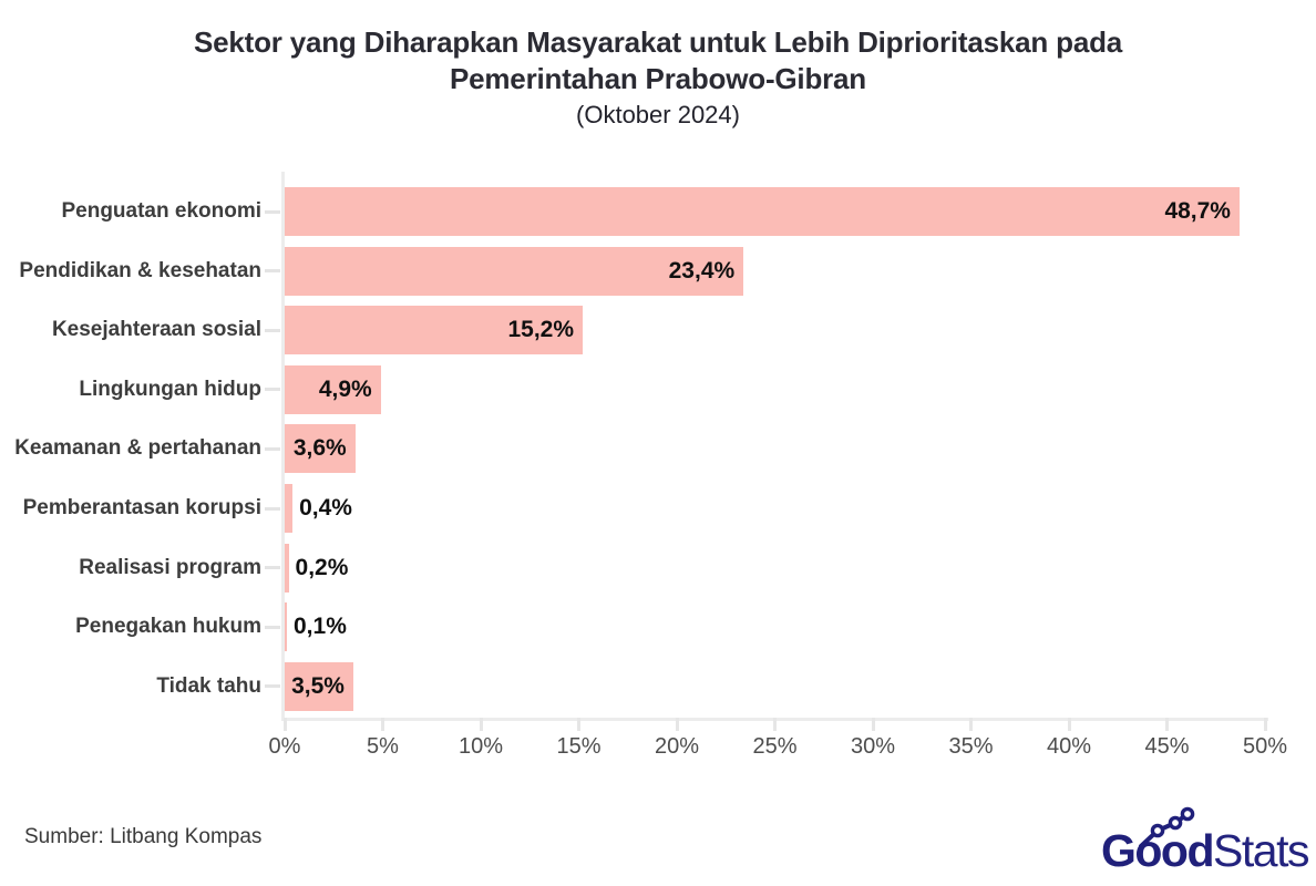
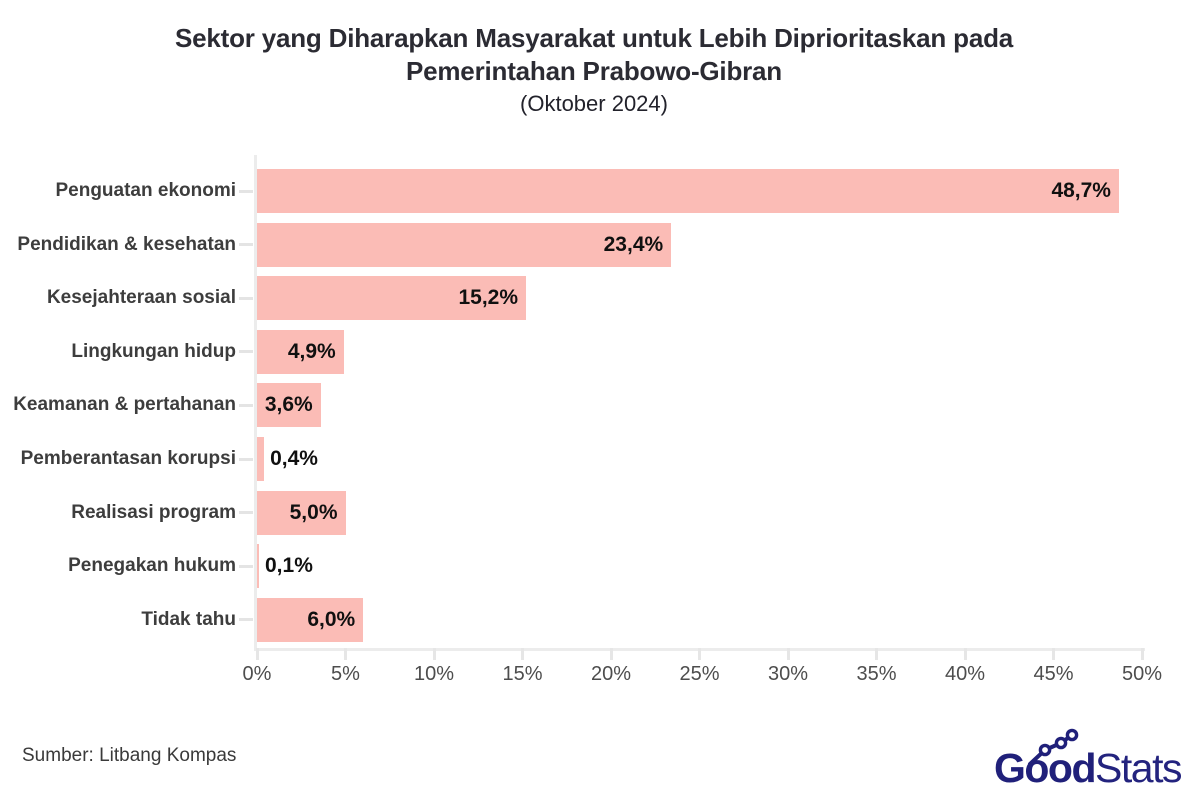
Realisasi program: 0,2% -> 5,0%
Tidak tahu: 3,5% -> 6,0%
